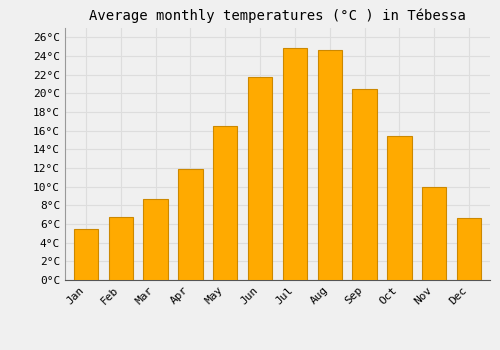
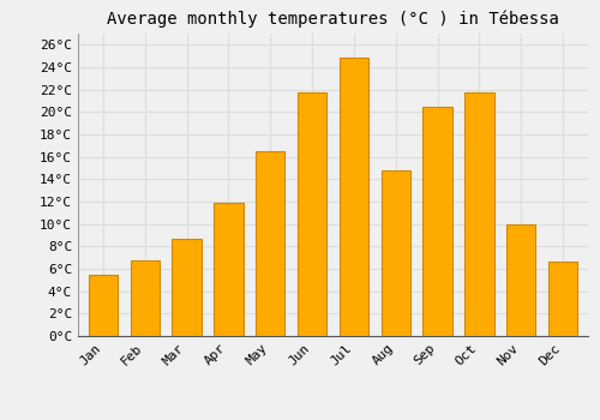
Aug: 24.6°C -> 14.8°C
Oct: 15.4°C -> 21.8°C
